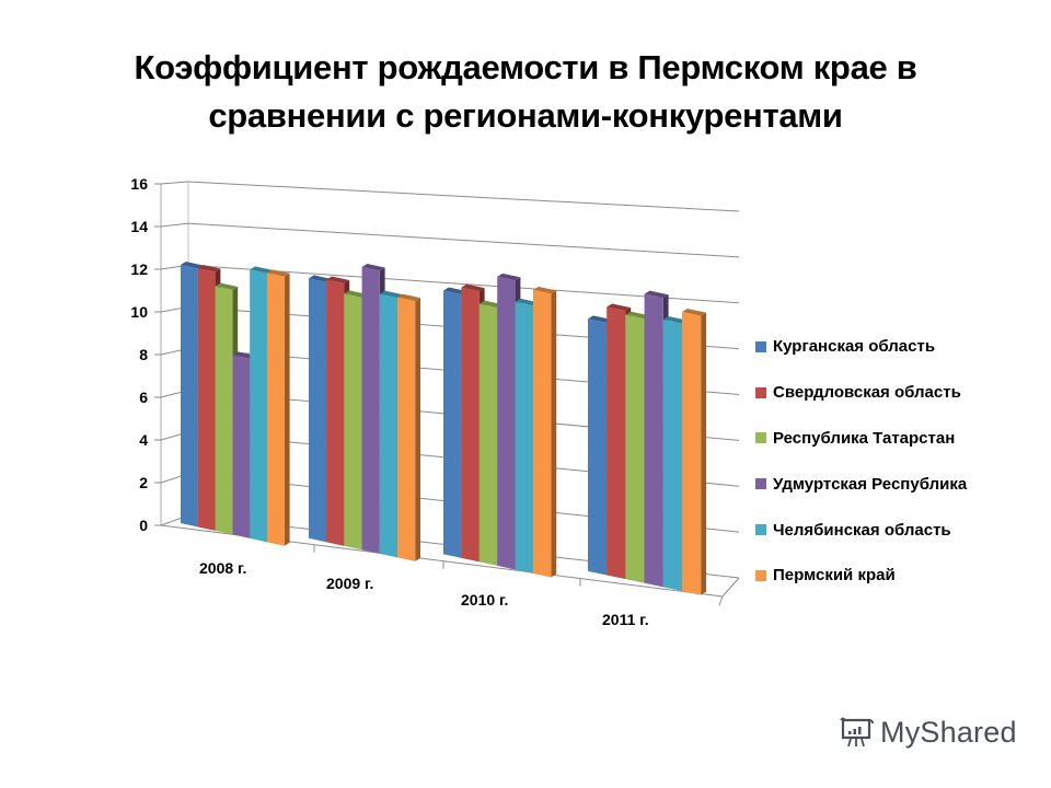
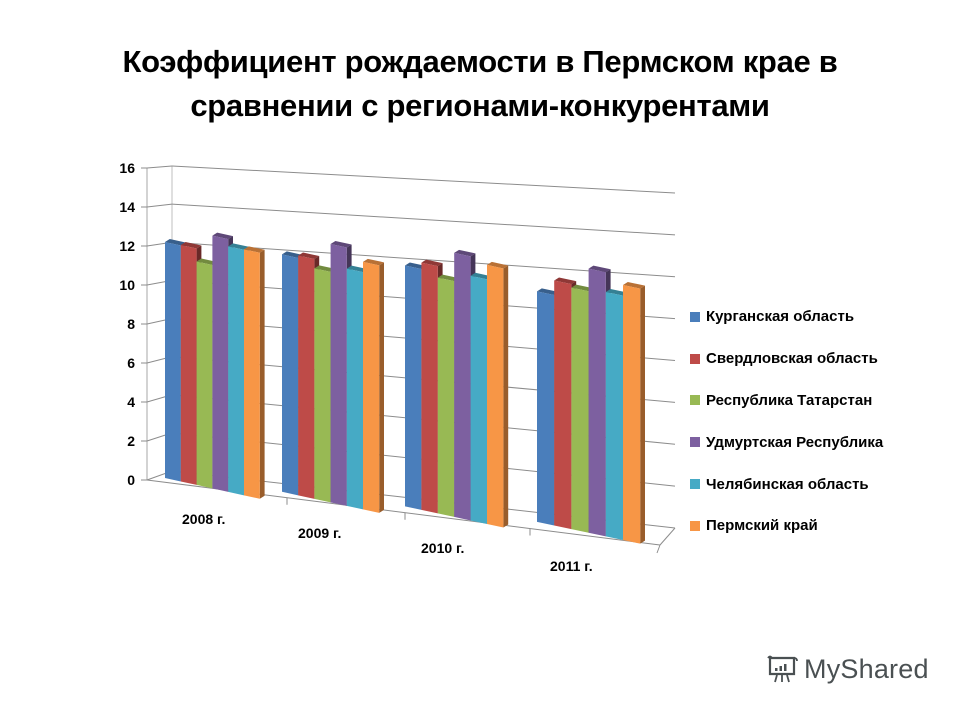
Удмуртская Республика/2008 г.: 8.5 -> 13.1
Пермский край/2009 г.: 12.1 -> 12.6
